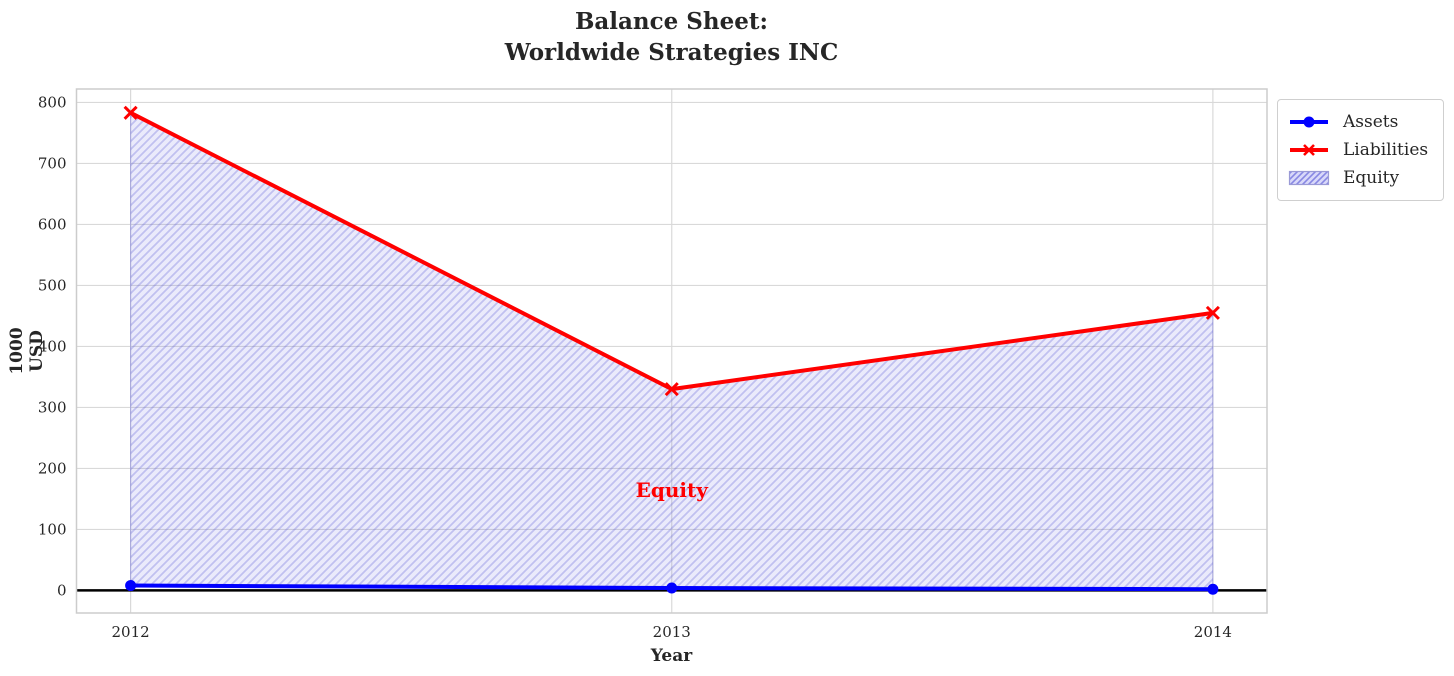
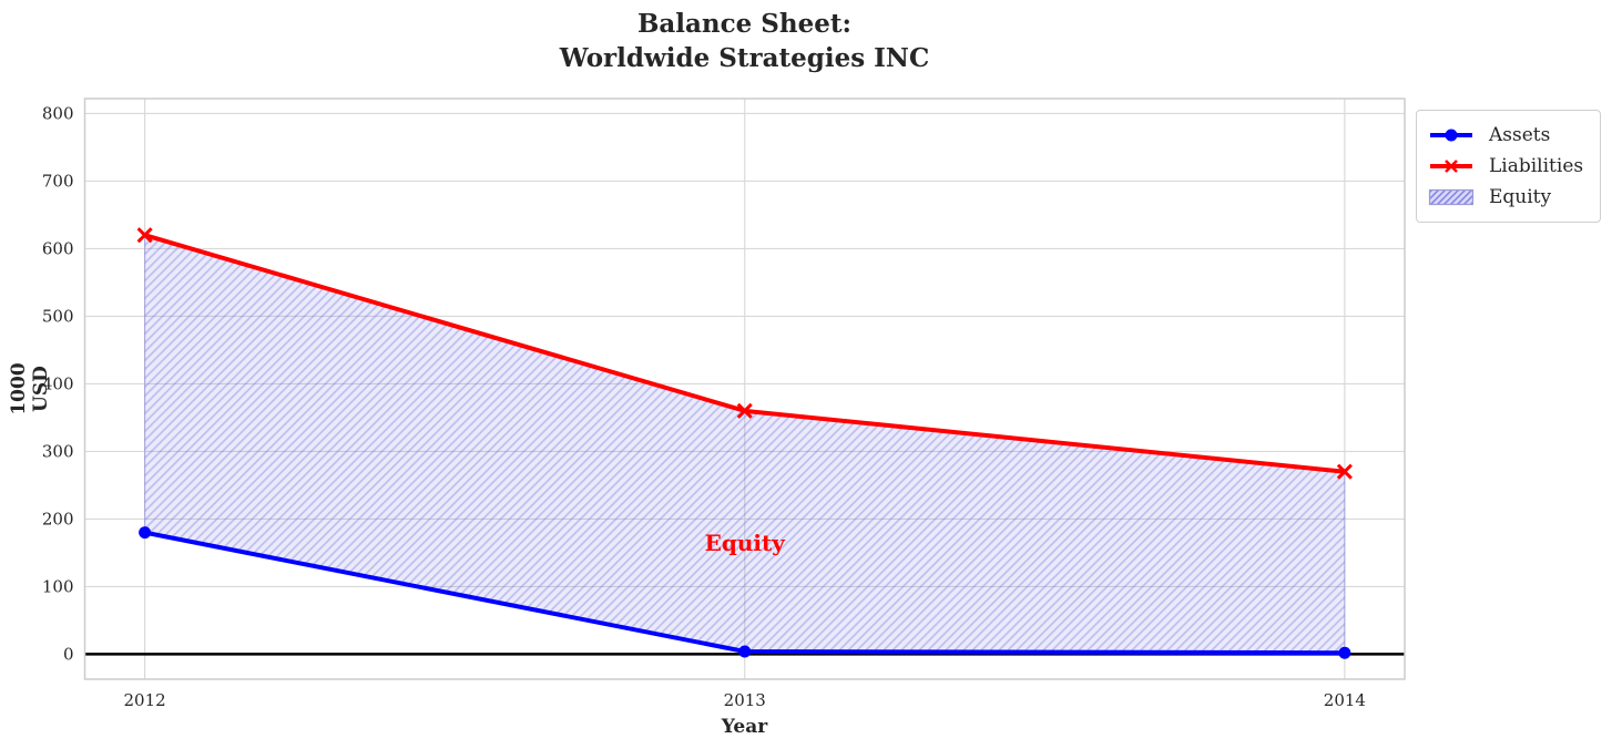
Assets/2012: 10 -> 180
Liabilities/2012: 780 -> 620
Liabilities/2013: 330 -> 360
Liabilities/2014: 460 -> 270
